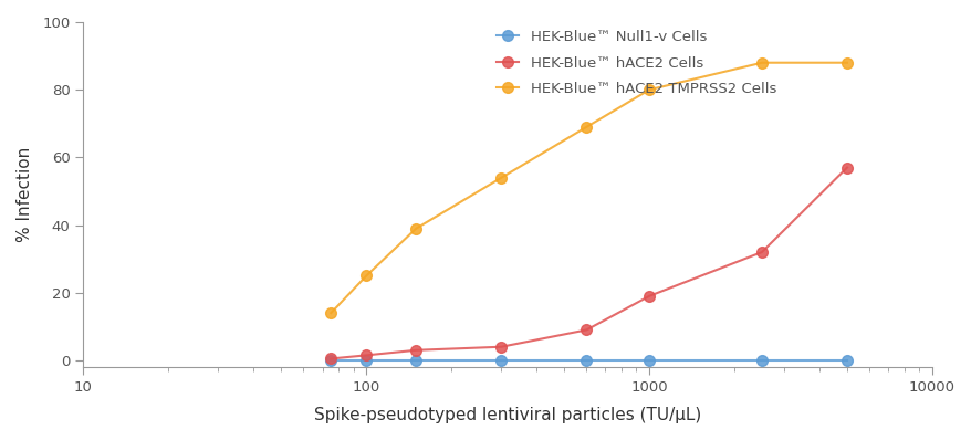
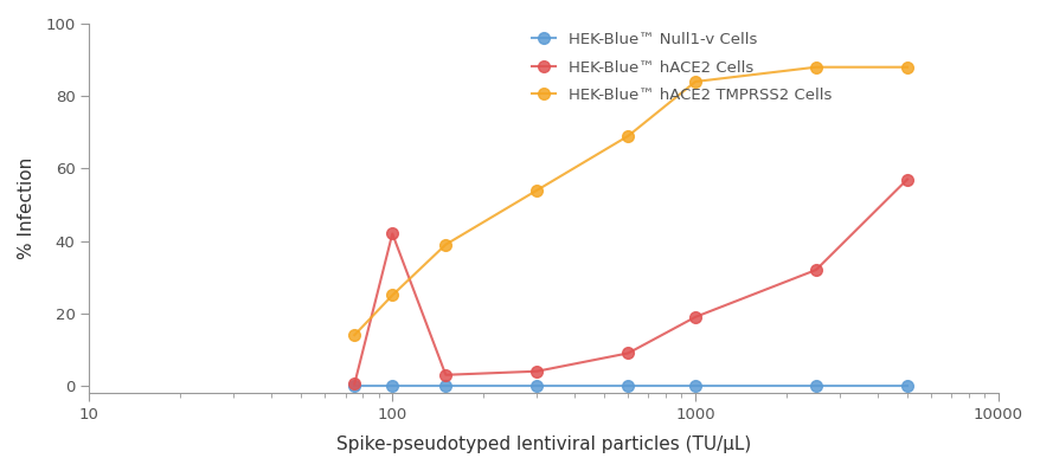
HEK-Blue™ hACE2 Cells/100: 1.5 -> 42.0
HEK-Blue™ hACE2 TMPRSS2 Cells/1000: 80 -> 84
